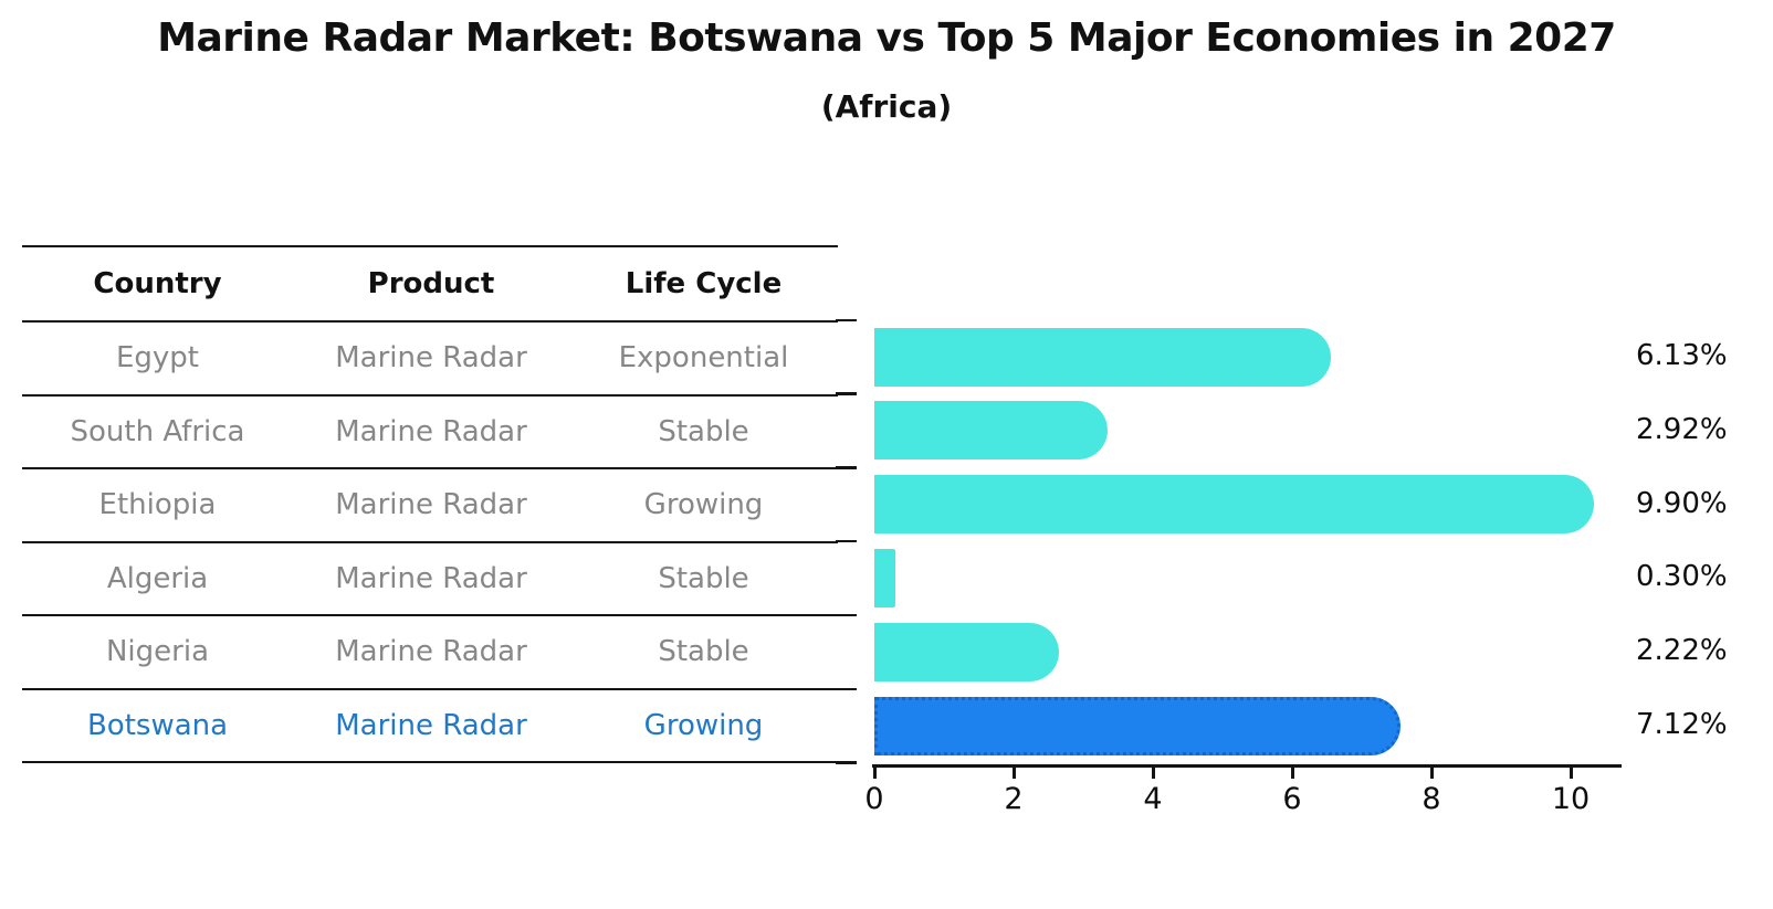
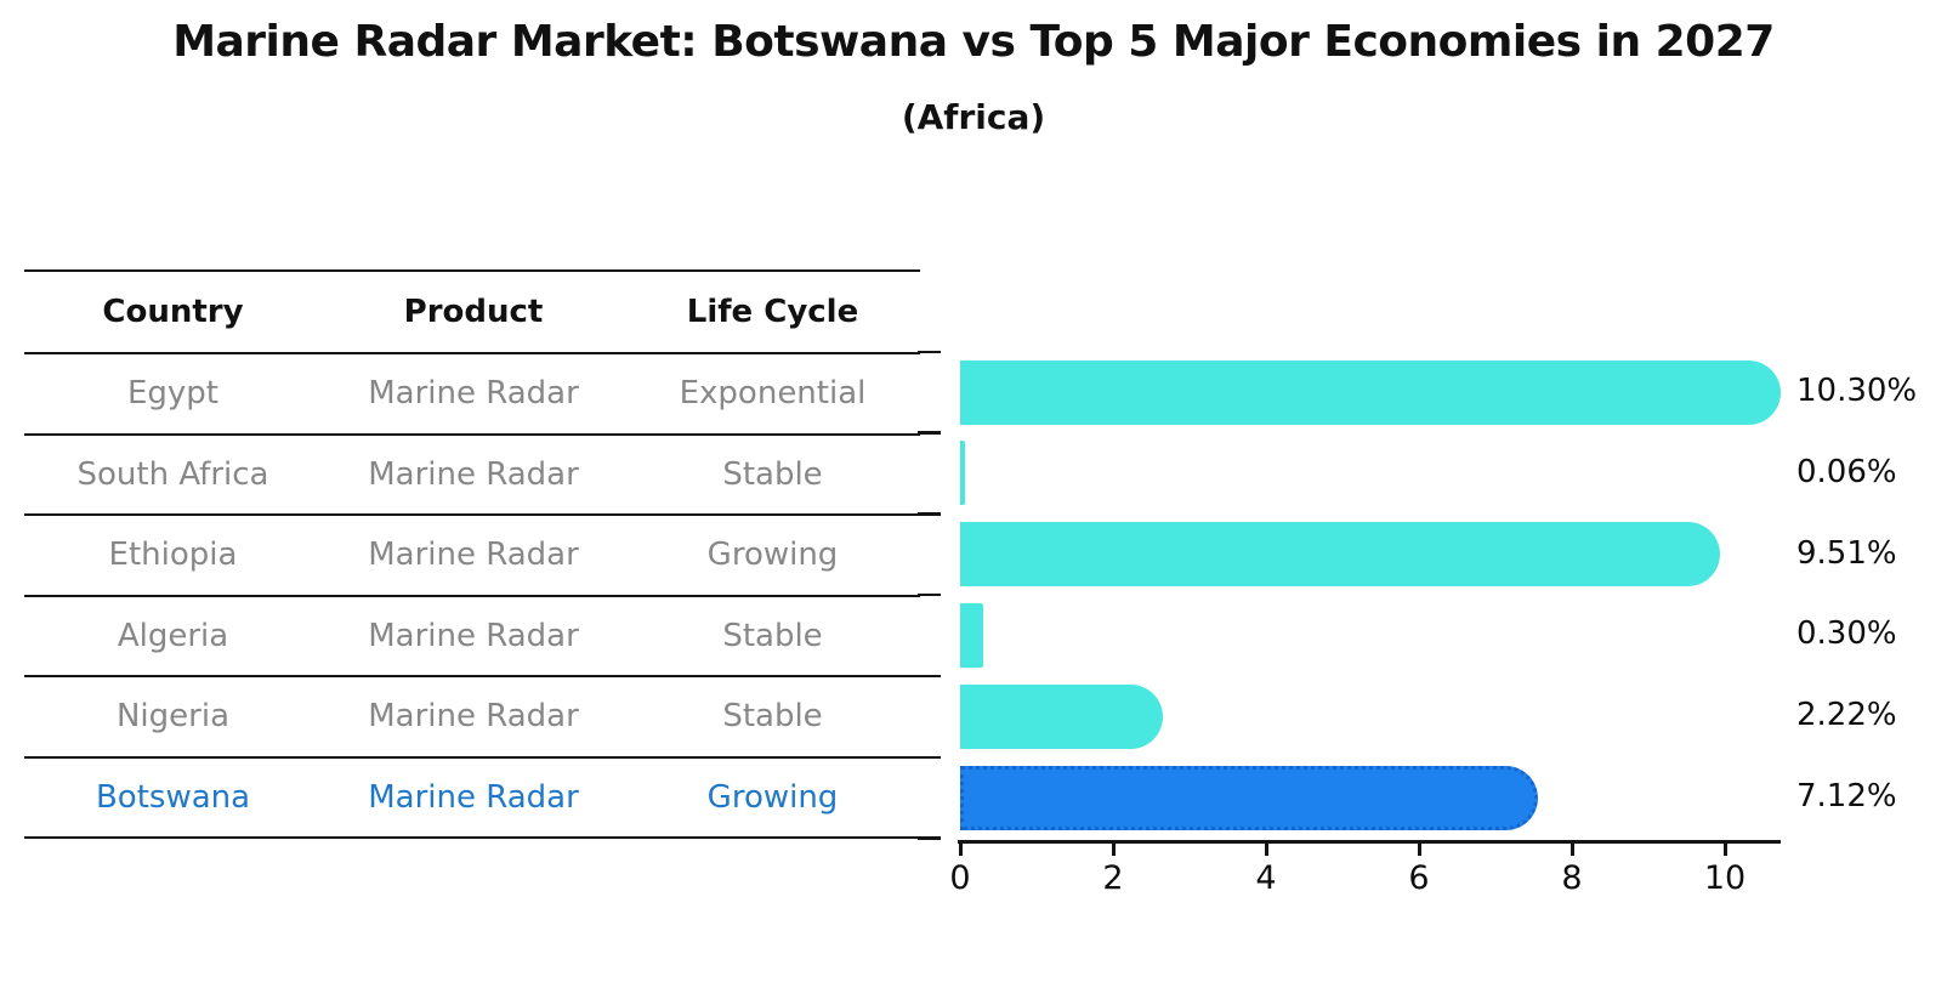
Egypt: 6.13% -> 10.30%
South Africa: 2.92% -> 0.06%
Ethiopia: 9.90% -> 9.51%
